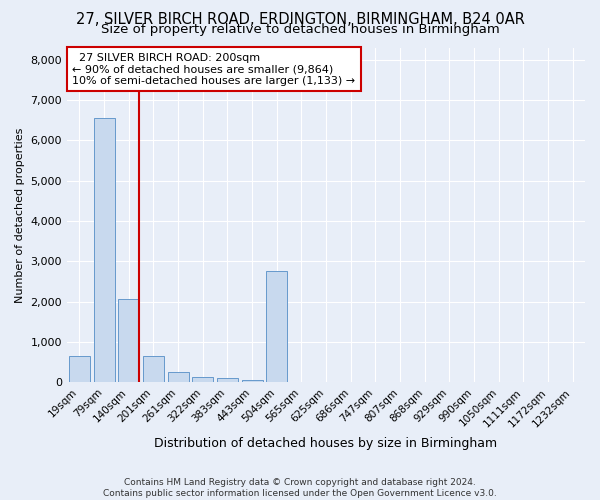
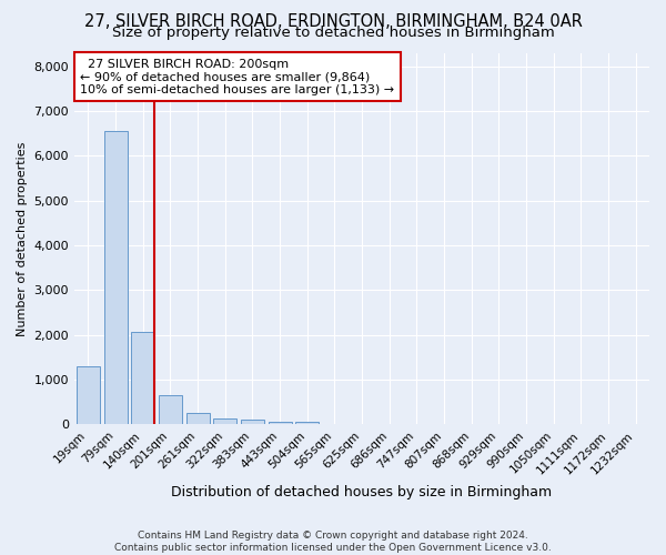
19sqm: 650 -> 1,300
504sqm: 2,750 -> 60
